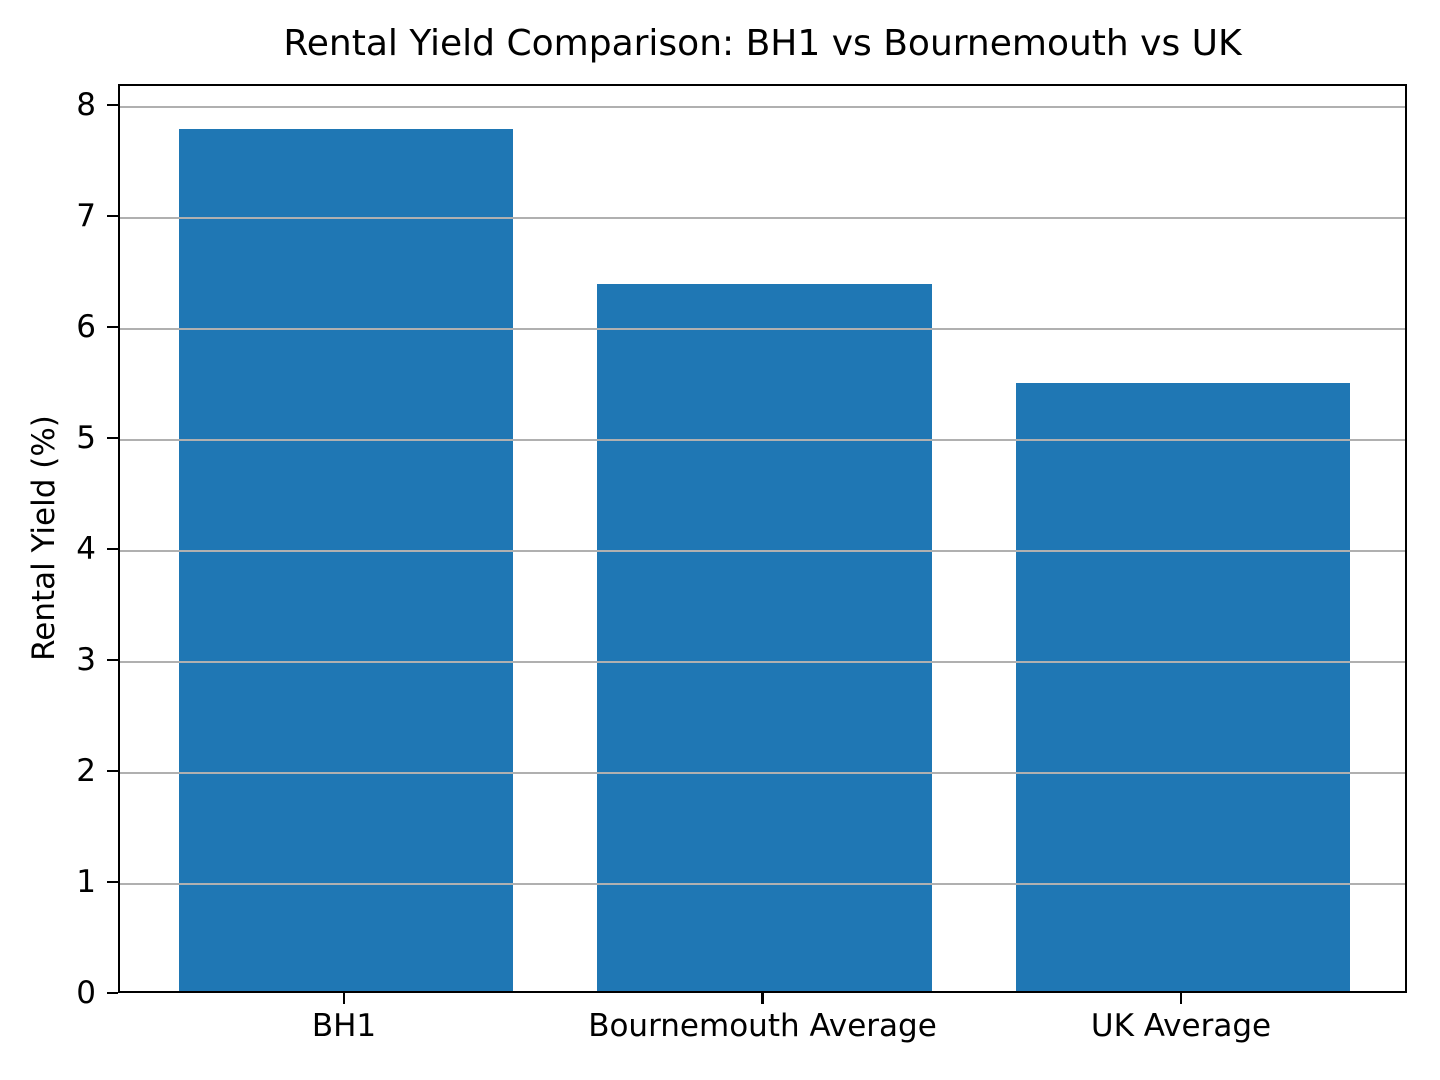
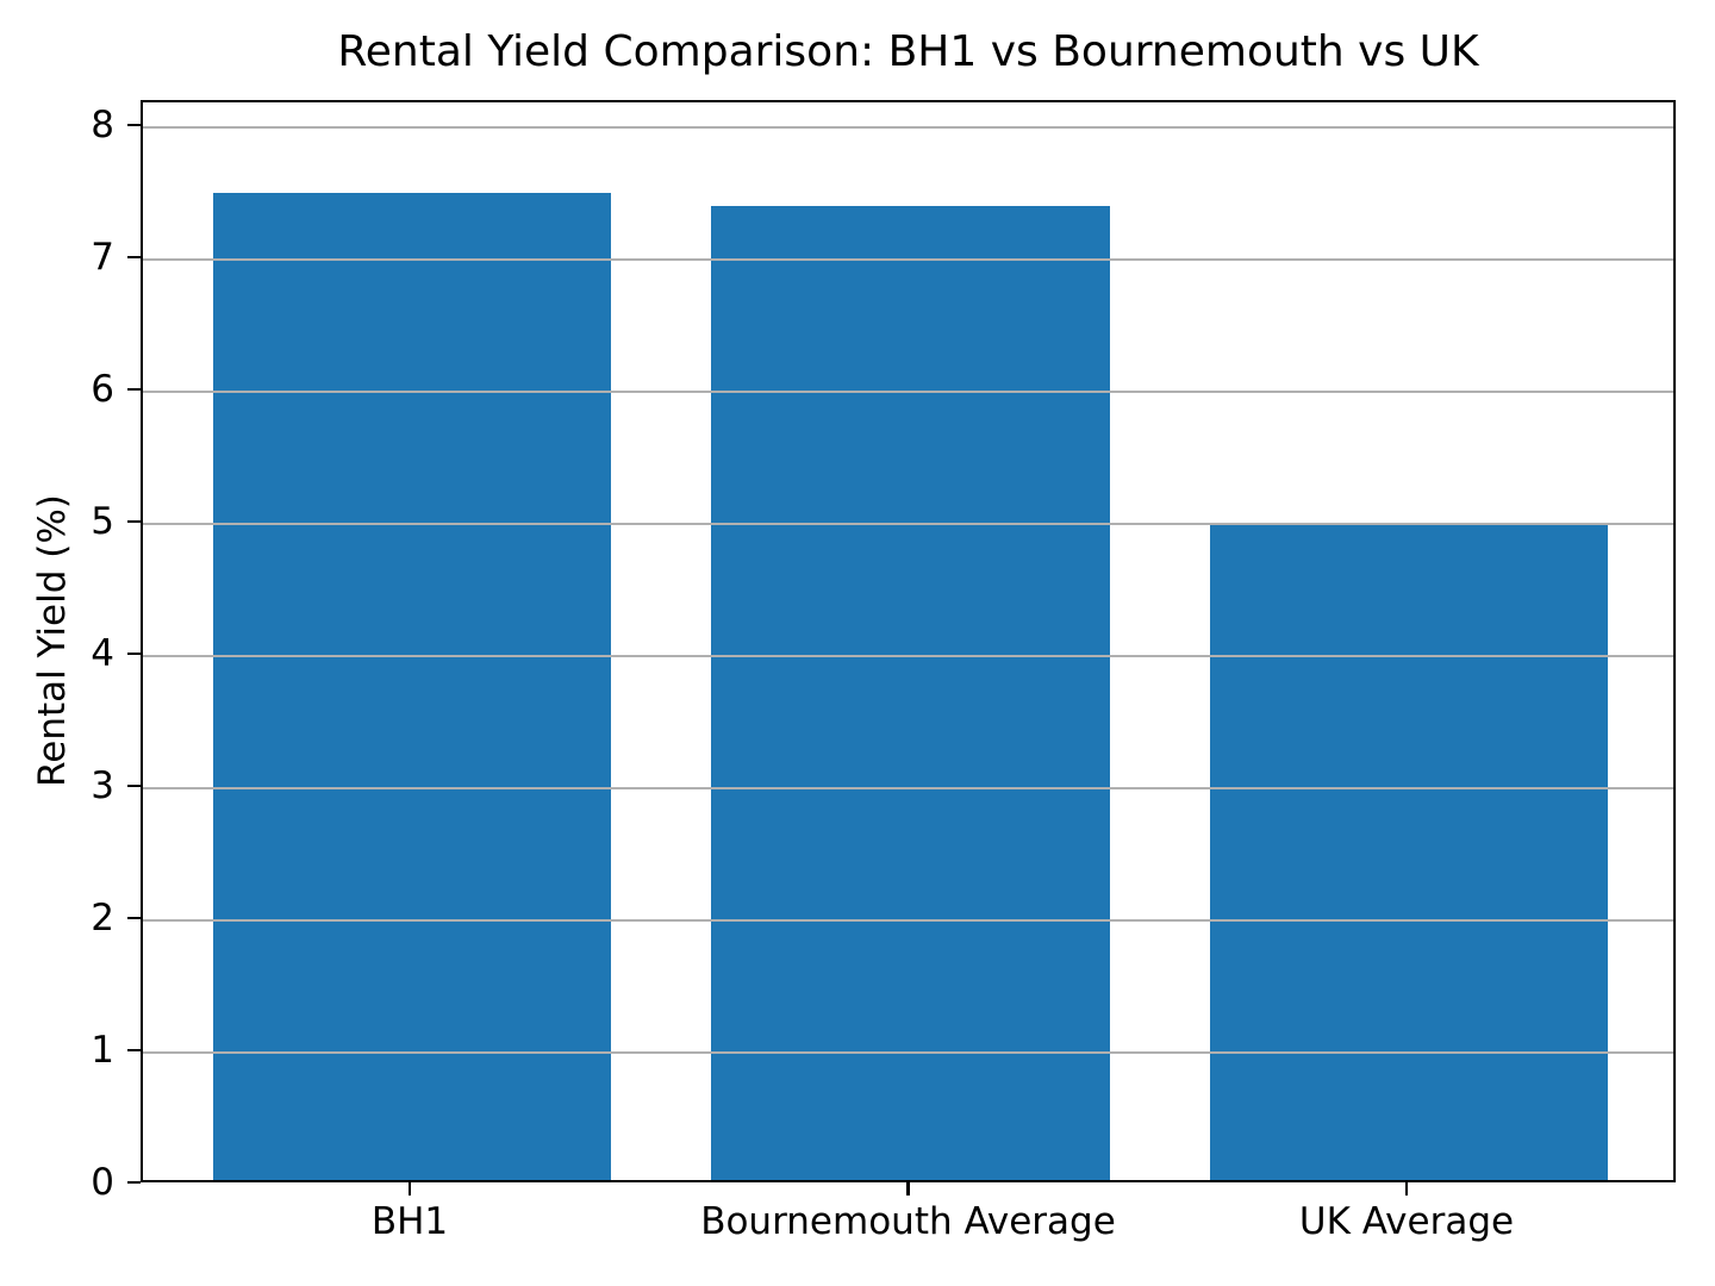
BH1: 7.8 -> 7.5
Bournemouth Average: 6.4 -> 7.4
UK Average: 5.5 -> 5.0
